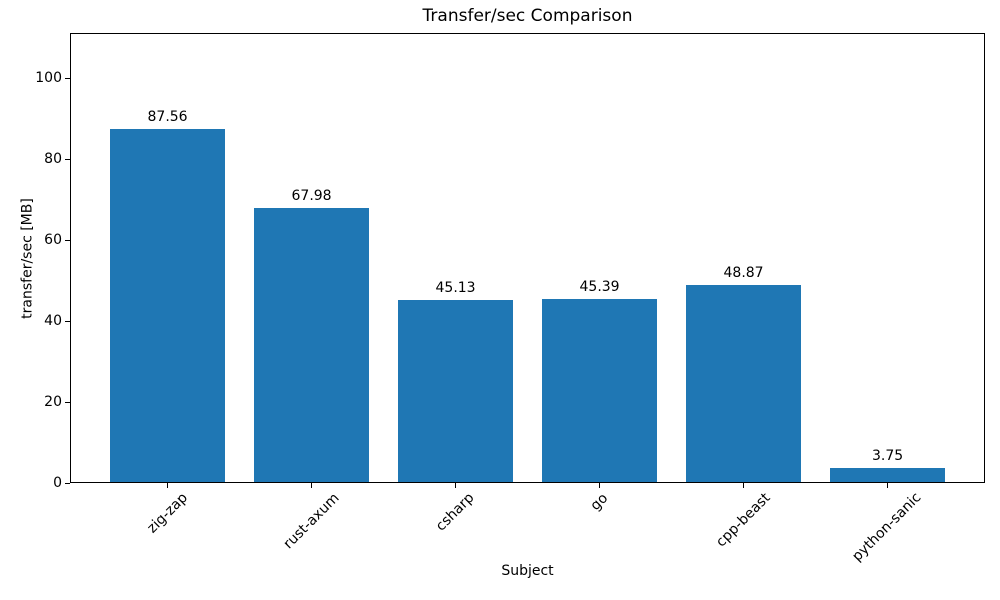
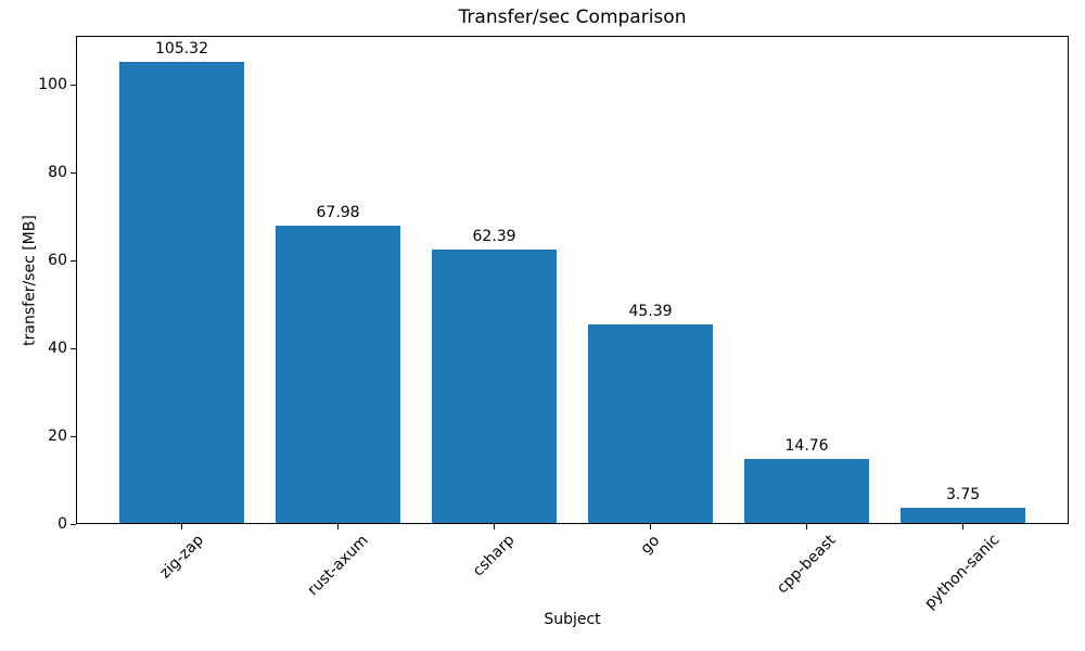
zig-zap: 87.56 -> 105.32
csharp: 45.13 -> 62.39
cpp-beast: 48.87 -> 14.76
